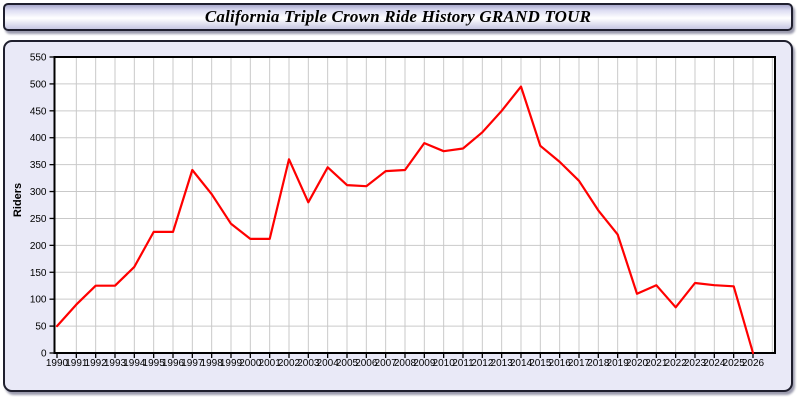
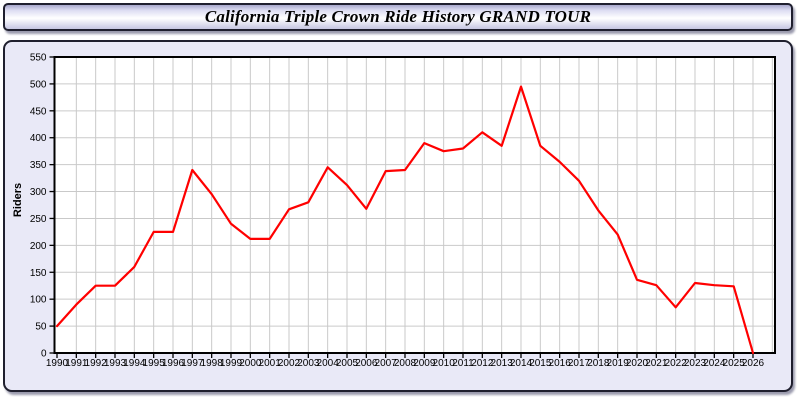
2002: 360 -> 270
2006: 310 -> 270
2013: 450 -> 380
2020: 110 -> 140
